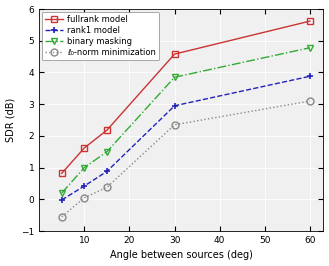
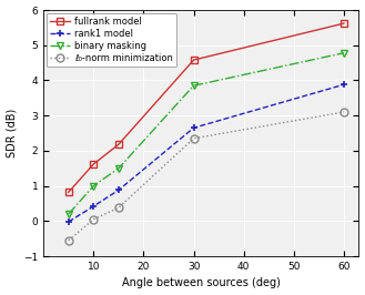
rank1 model/30: 2.95 -> 2.65
